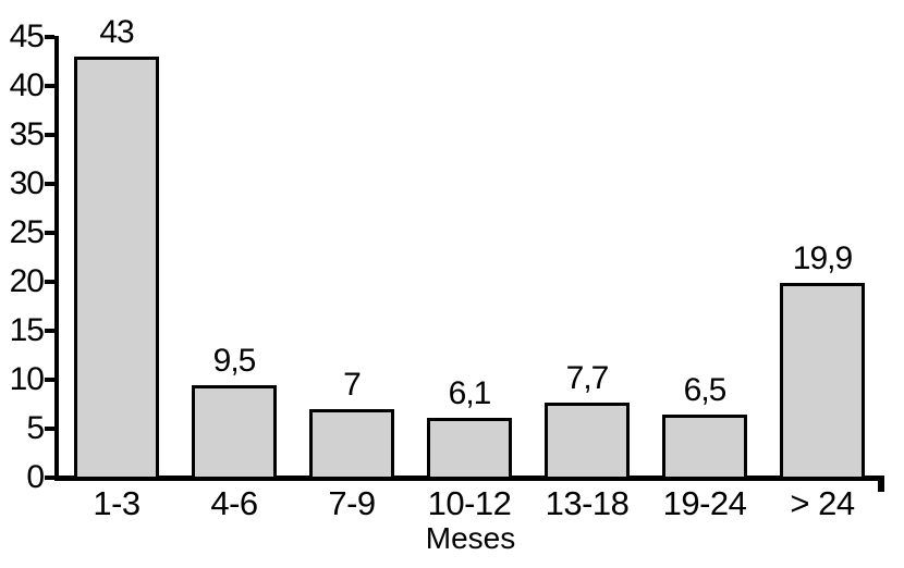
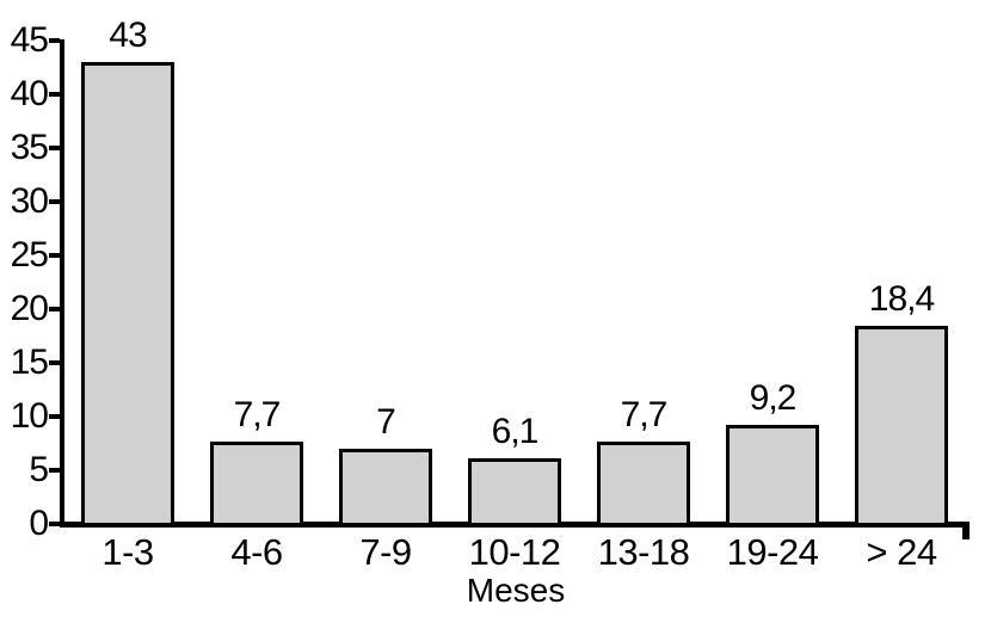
4-6: 9,5 -> 7,7
19-24: 6,5 -> 9,2
> 24: 19,9 -> 18,4
